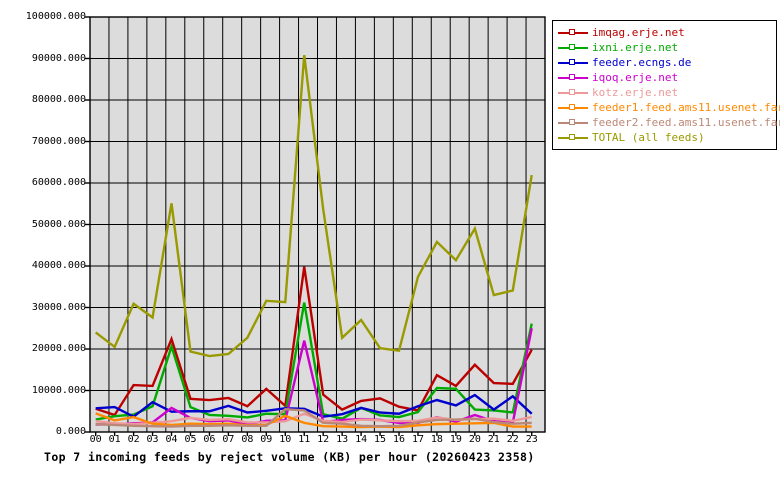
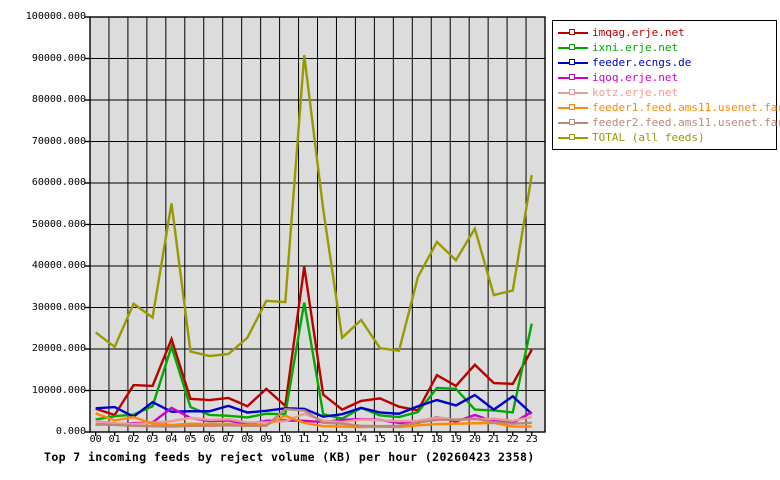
iqoq.erje.net/11: 22000 -> 3000
iqoq.erje.net/23: 25000 -> 5000
